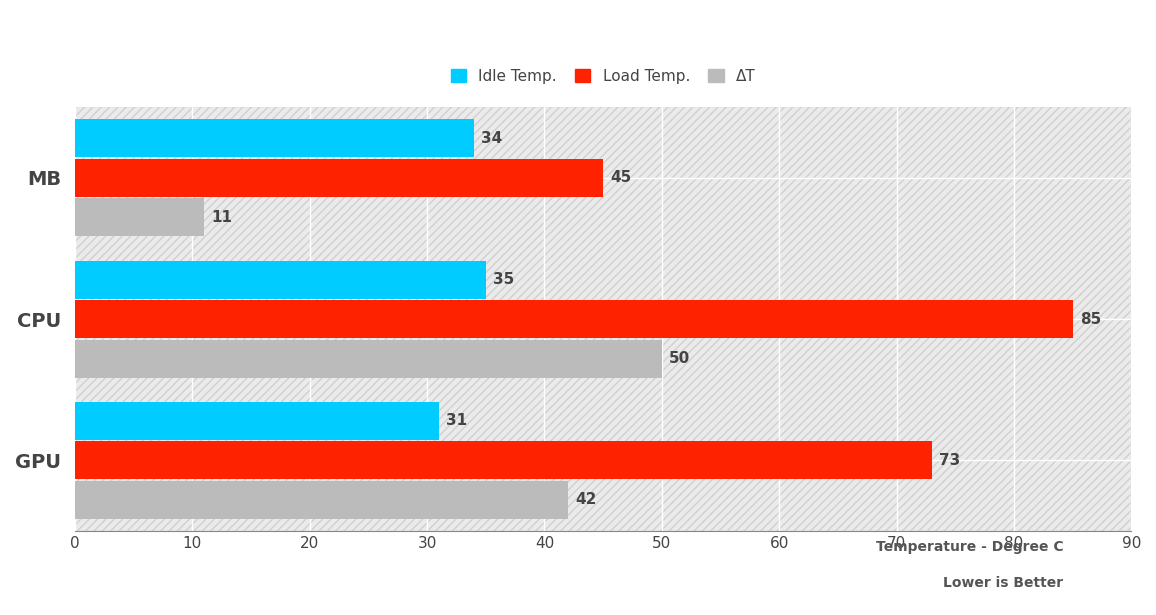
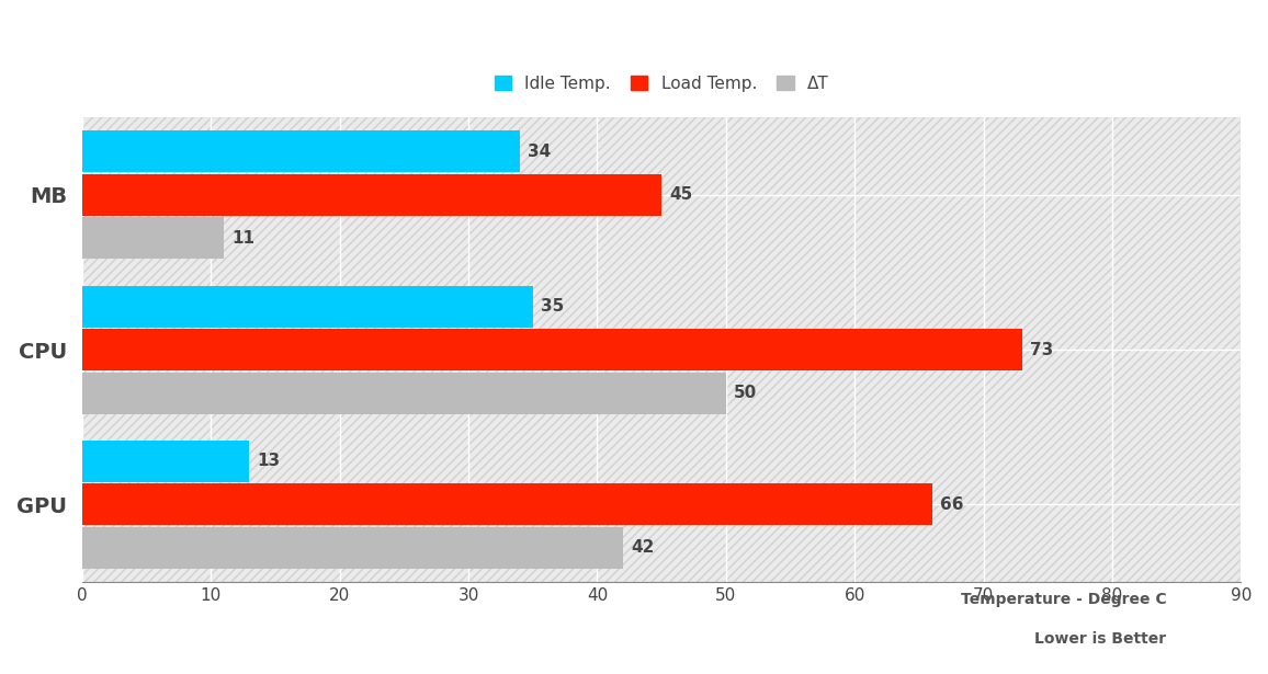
Load Temp./CPU: 85 -> 73
Idle Temp./GPU: 31 -> 13
Load Temp./GPU: 73 -> 66
